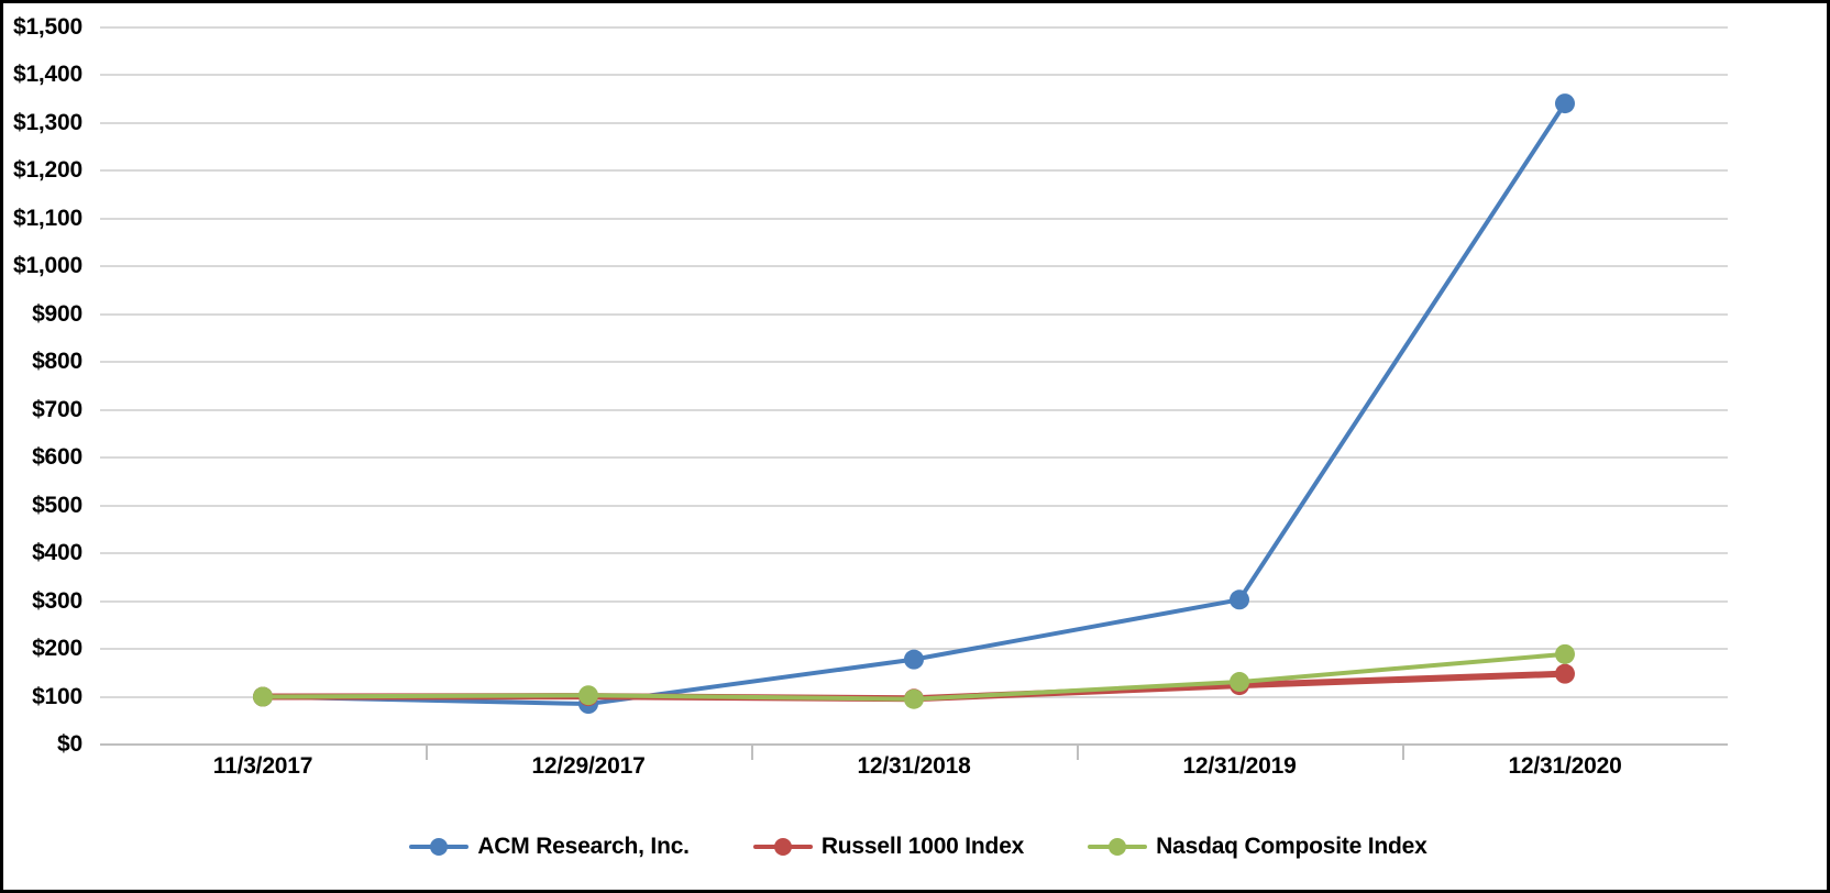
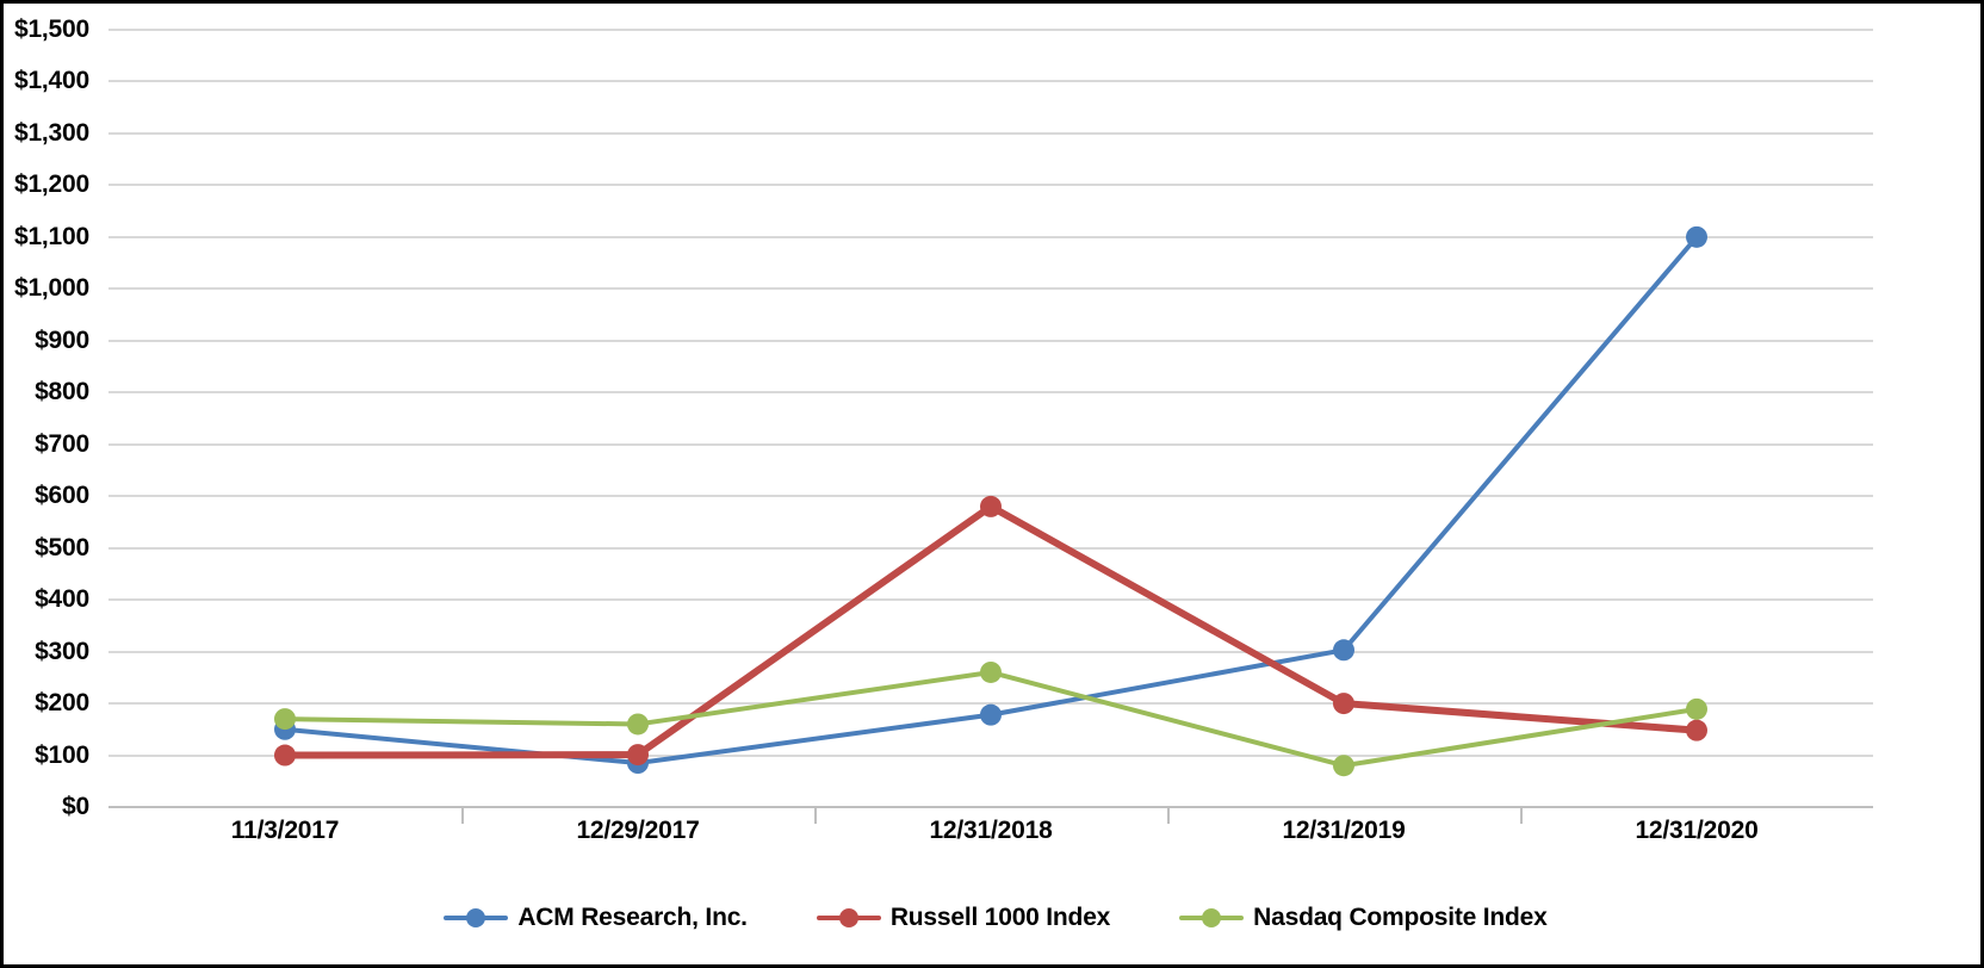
ACM Research, Inc./11/3/2017: $100 -> $150
Nasdaq Composite Index/11/3/2017: $100 -> $170
Nasdaq Composite Index/12/29/2017: $100 -> $160
Russell 1000 Index/12/31/2018: $100 -> $580
Nasdaq Composite Index/12/31/2018: $100 -> $260
Russell 1000 Index/12/31/2019: $120 -> $200
Nasdaq Composite Index/12/31/2019: $130 -> $80
ACM Research, Inc./12/31/2020: $1340 -> $1100
